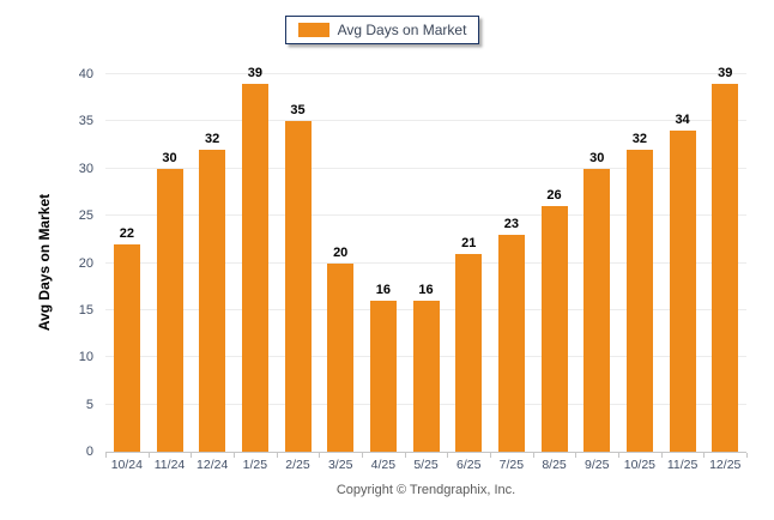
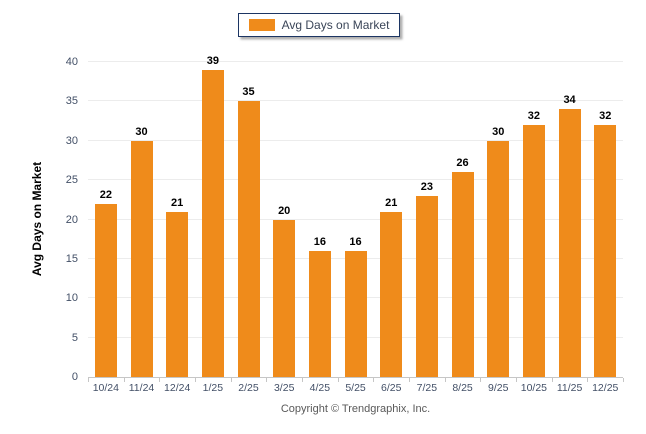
12/24: 32 -> 21
12/25: 39 -> 32
